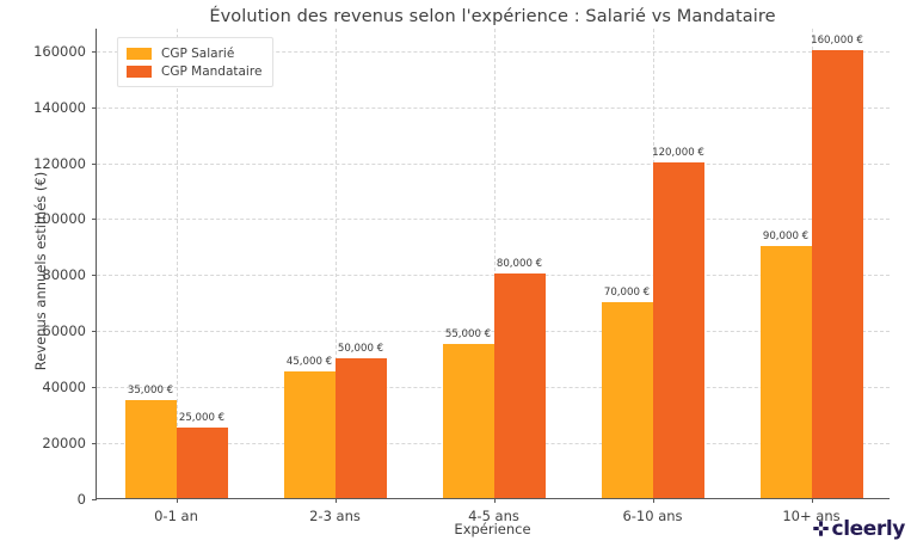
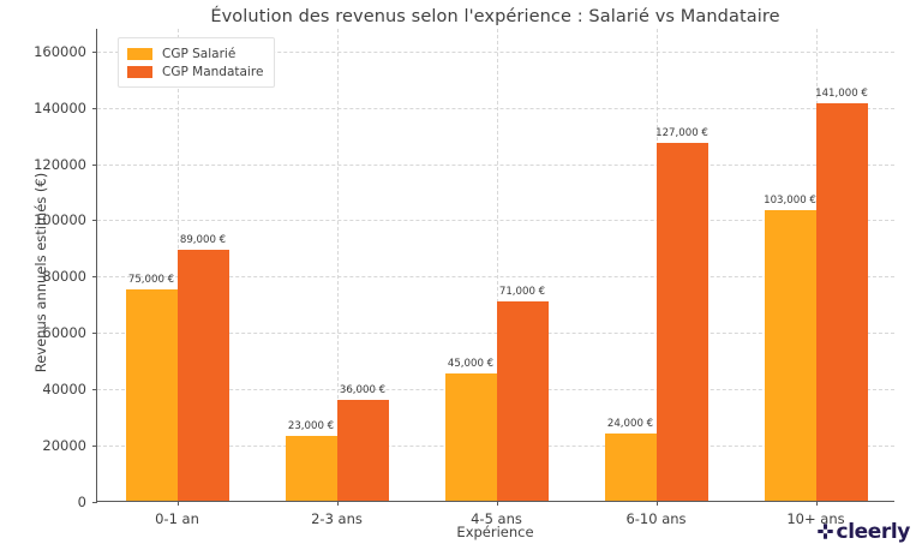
CGP Salarié/0-1 an: 35,000 -> 75,000
CGP Mandataire/0-1 an: 25,000 -> 89,000
CGP Salarié/2-3 ans: 45,000 -> 23,000
CGP Mandataire/2-3 ans: 50,000 -> 36,000
CGP Salarié/4-5 ans: 55,000 -> 45,000
CGP Mandataire/4-5 ans: 80,000 -> 71,000
CGP Salarié/6-10 ans: 70,000 -> 24,000
CGP Mandataire/6-10 ans: 120,000 -> 127,000
CGP Salarié/10+ ans: 90,000 -> 103,000
CGP Mandataire/10+ ans: 160,000 -> 141,000
